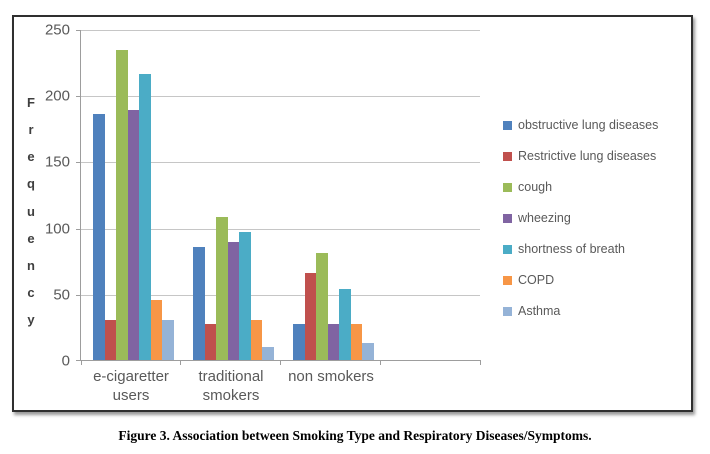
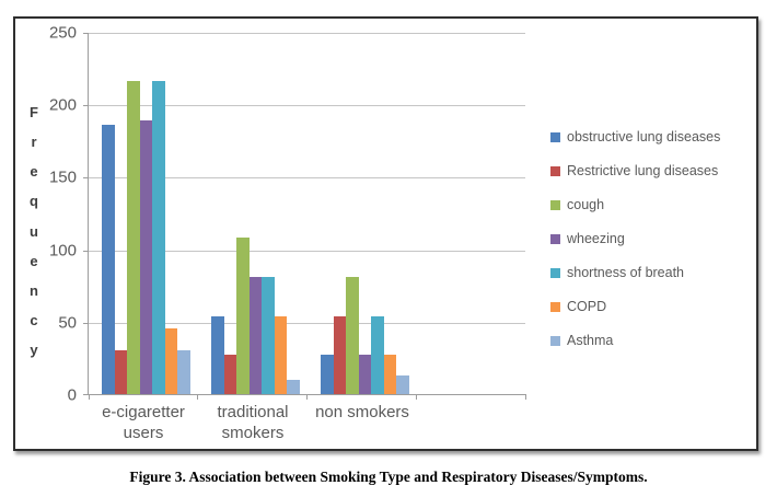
cough/e-cigaretter users: 234 -> 216
obstructive lung diseases/traditional smokers: 85 -> 54
wheezing/traditional smokers: 89 -> 81
shortness of breath/traditional smokers: 97 -> 81
COPD/traditional smokers: 30 -> 54
Restrictive lung diseases/non smokers: 66 -> 54
